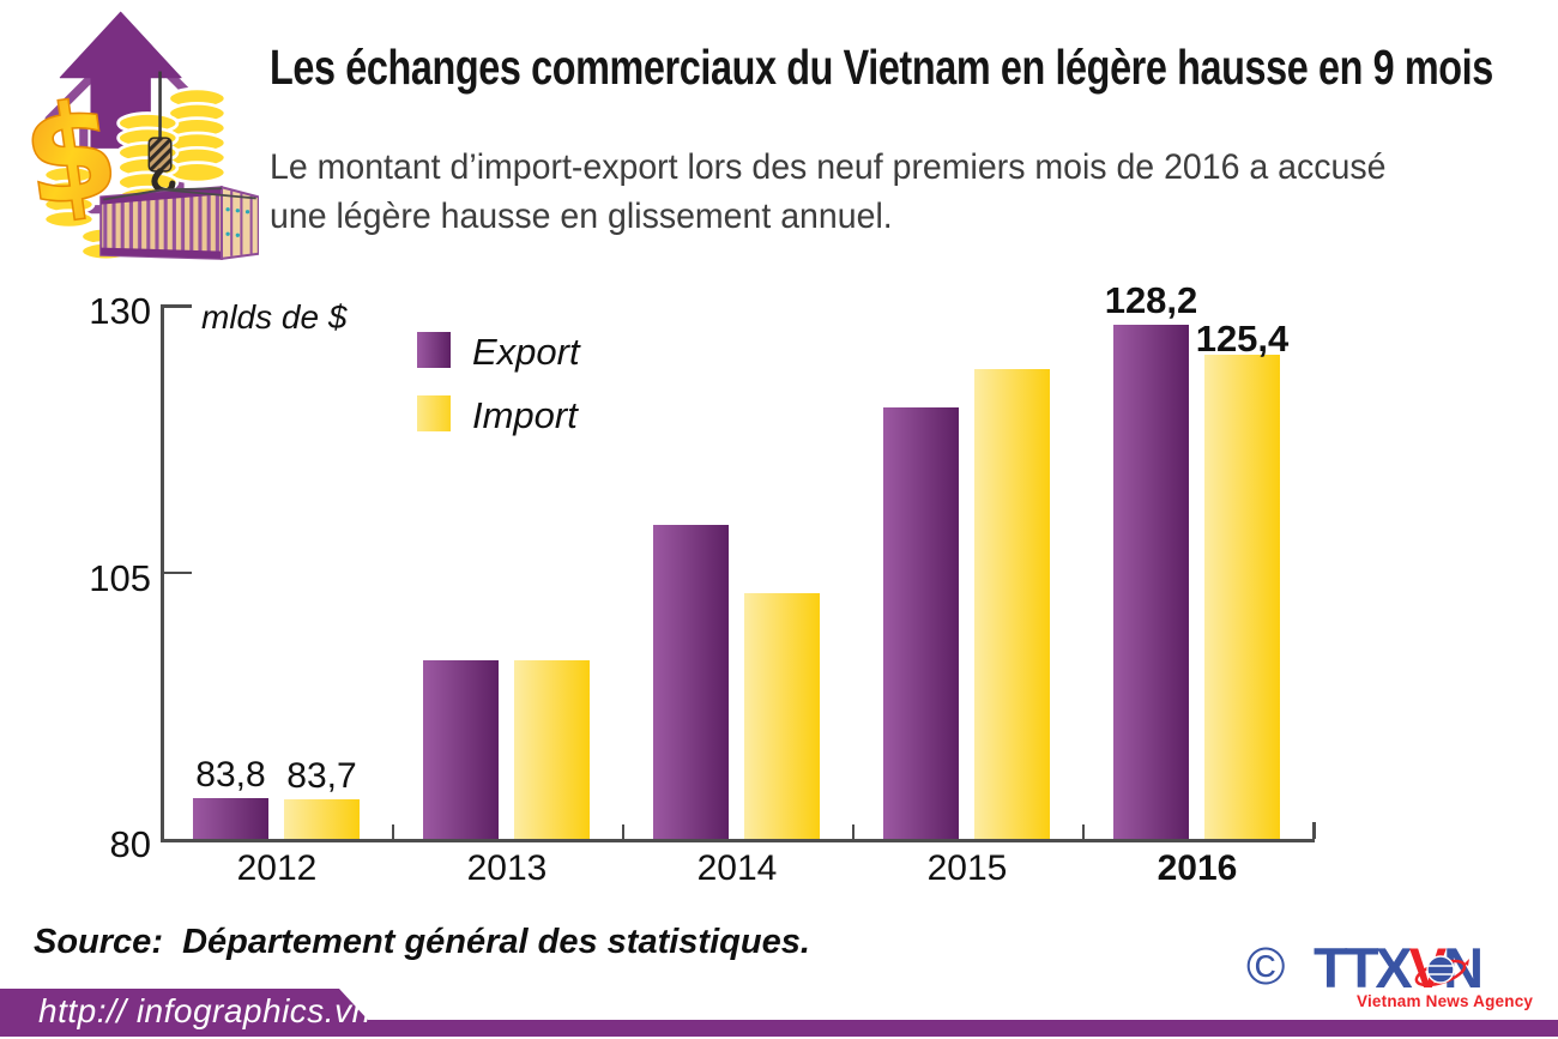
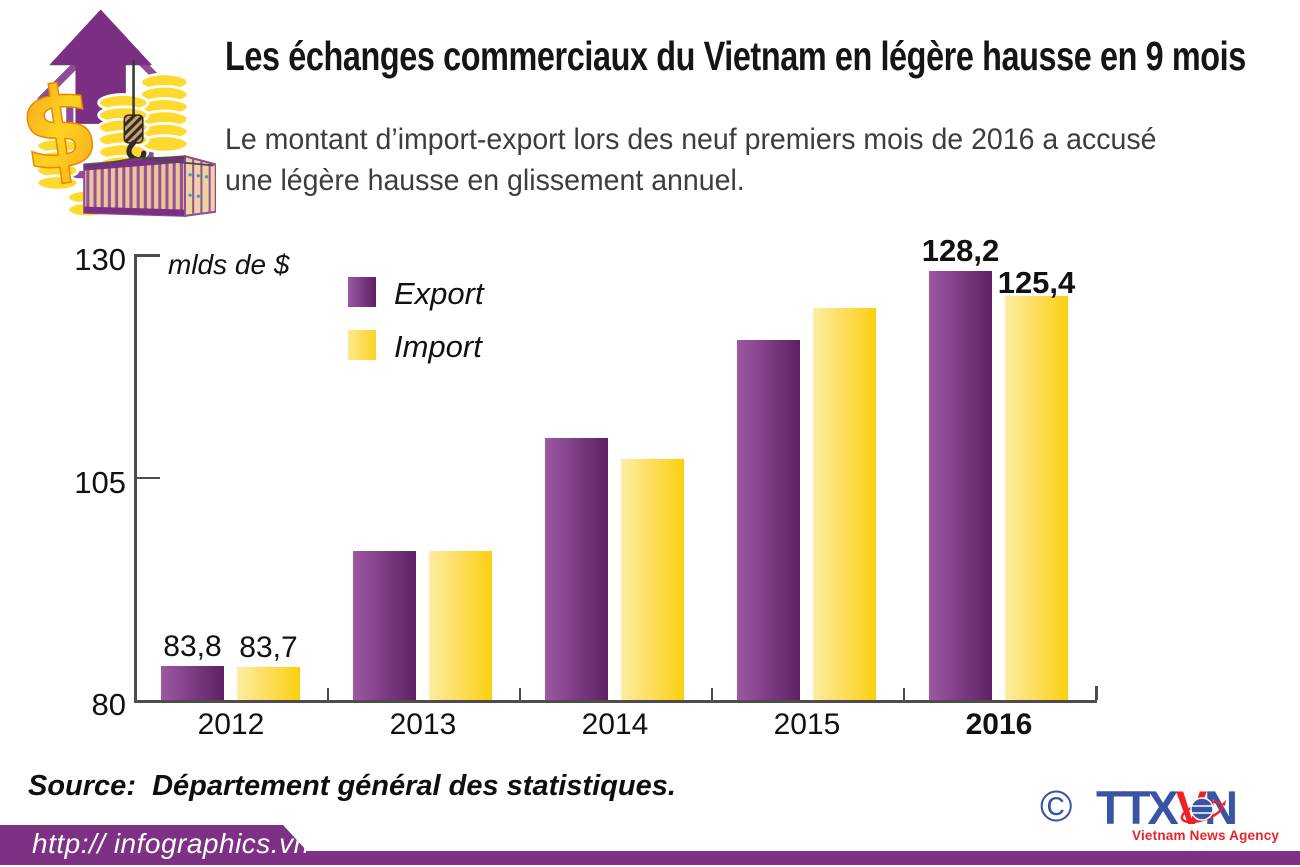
Import/2014: 103 -> 107
